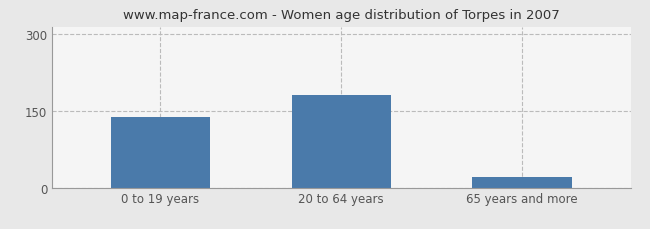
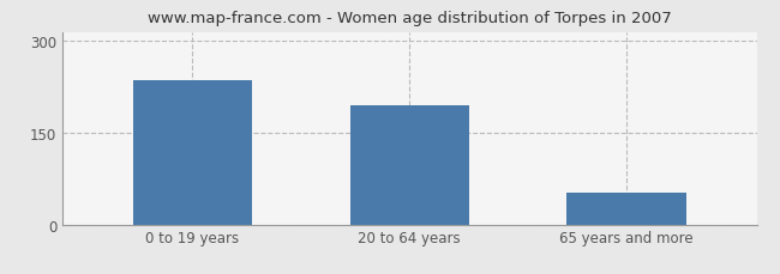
0 to 19 years: 138 -> 236
20 to 64 years: 182 -> 194
65 years and more: 20 -> 52
